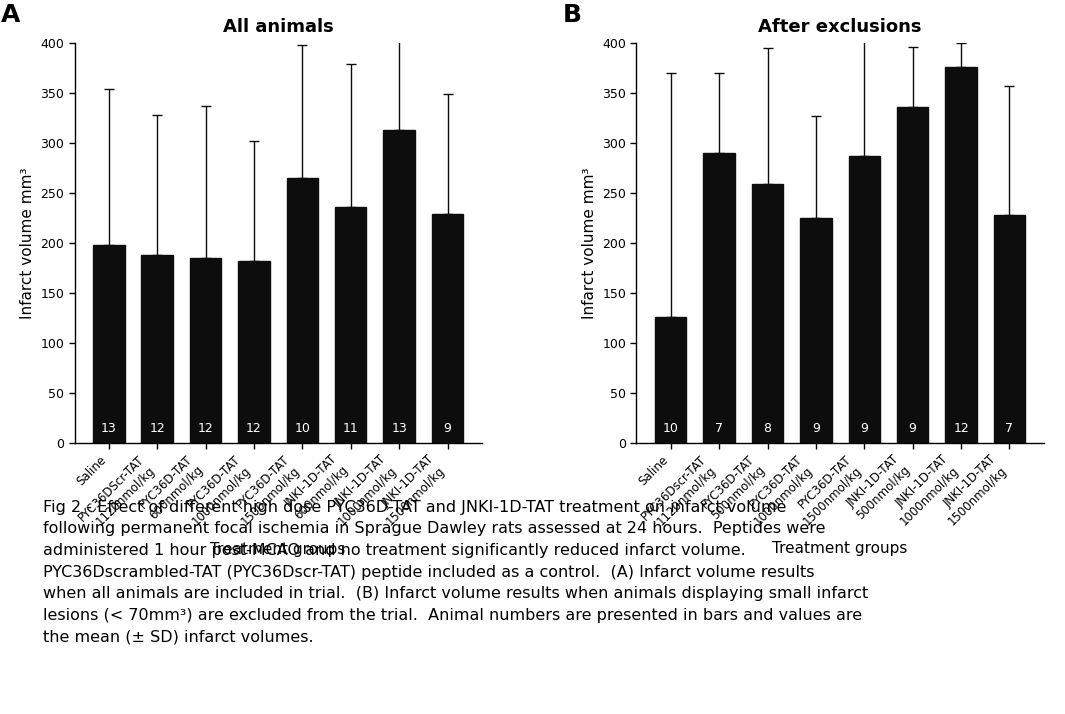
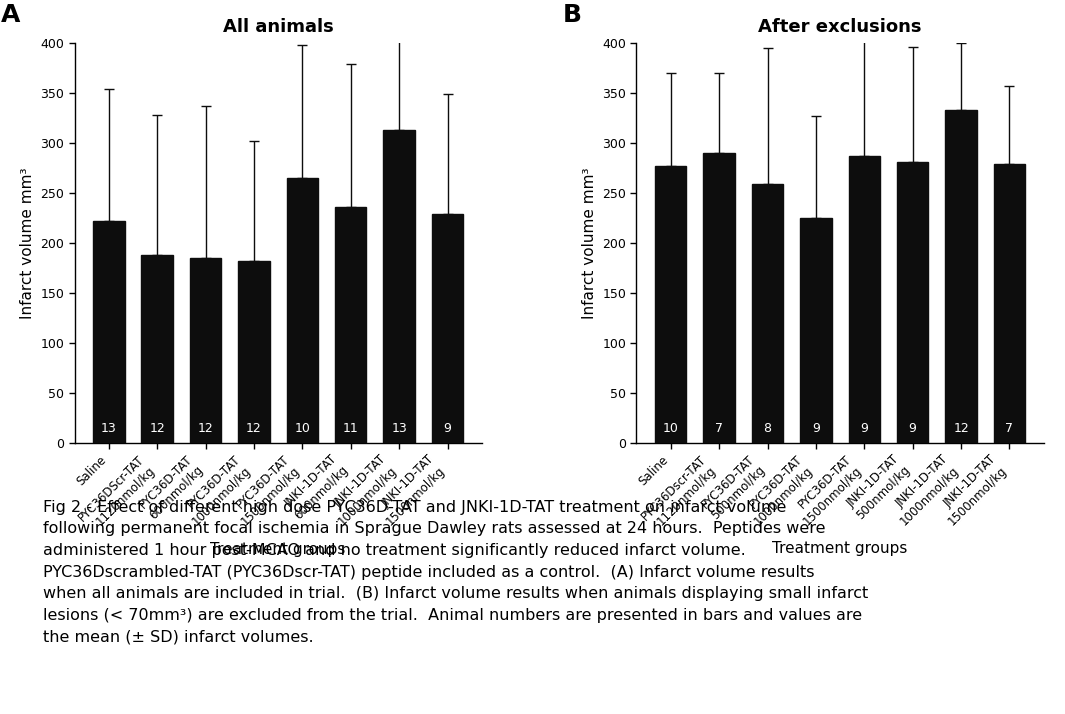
All animals/Saline: 198 -> 222
After exclusions/Saline: 126 -> 277
After exclusions/JNKI-1D-TAT 500nmol/kg: 336 -> 281
After exclusions/JNKI-1D-TAT 1000nmol/kg: 376 -> 333
After exclusions/JNKI-1D-TAT 1500nmol/kg: 228 -> 279
